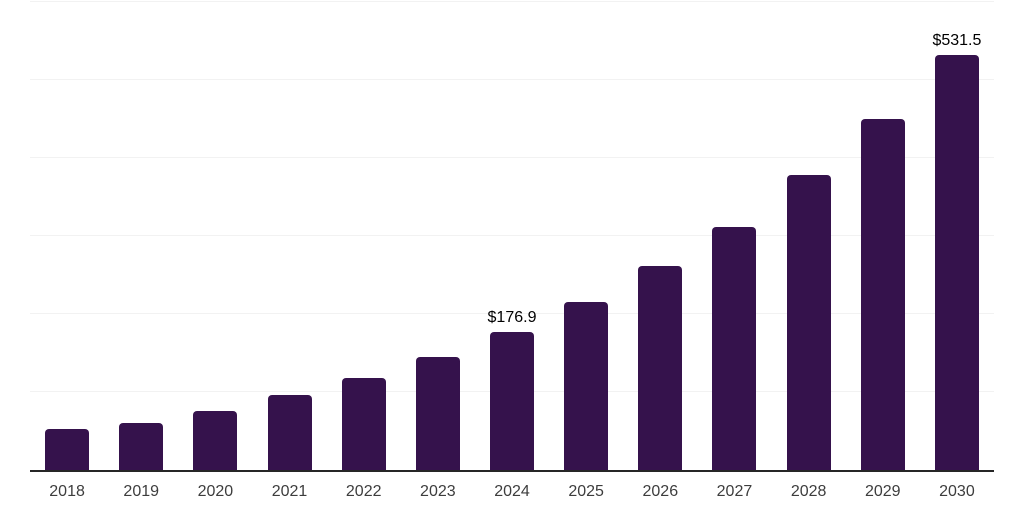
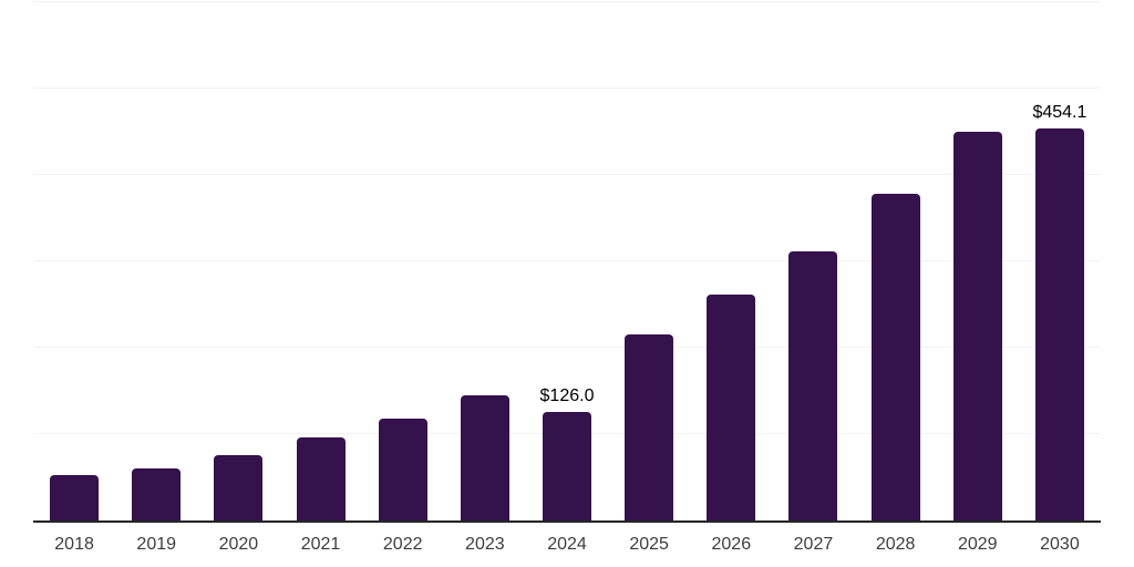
2024: $176.9 -> $126.0
2030: $531.5 -> $454.1
